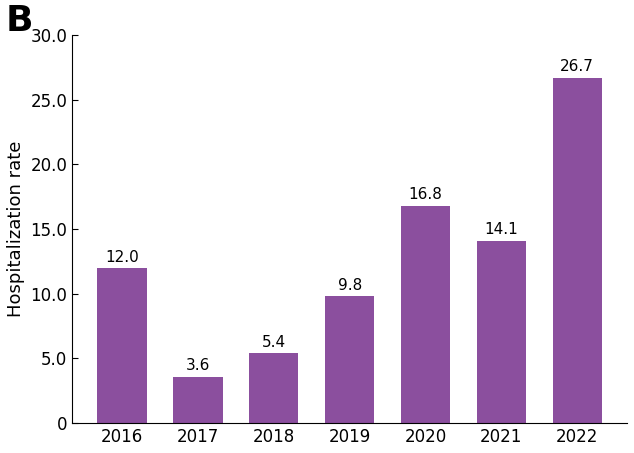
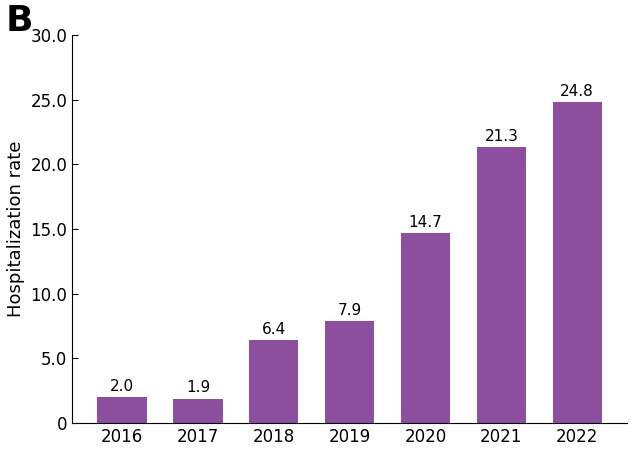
2016: 12.0 -> 2.0
2017: 3.6 -> 1.9
2018: 5.4 -> 6.4
2019: 9.8 -> 7.9
2020: 16.8 -> 14.7
2021: 14.1 -> 21.3
2022: 26.7 -> 24.8
